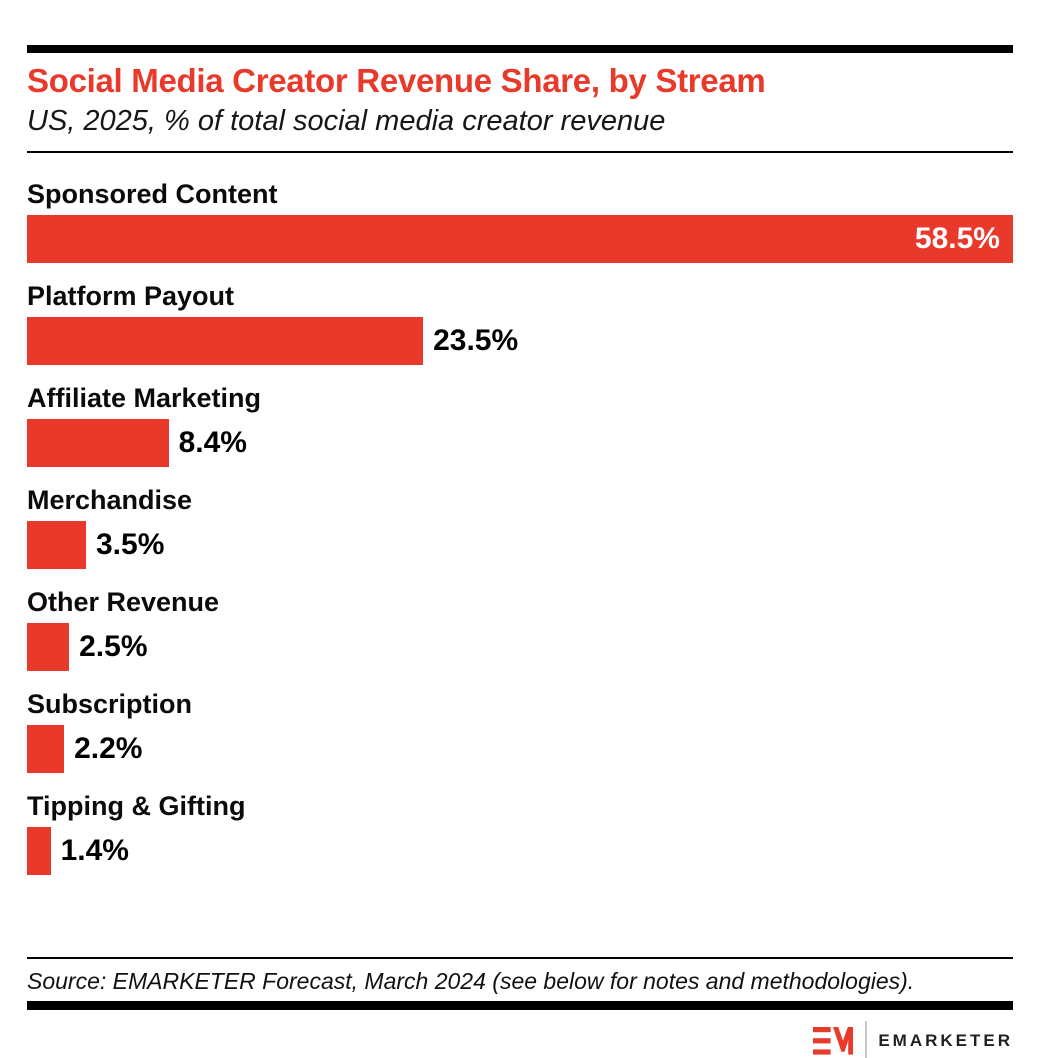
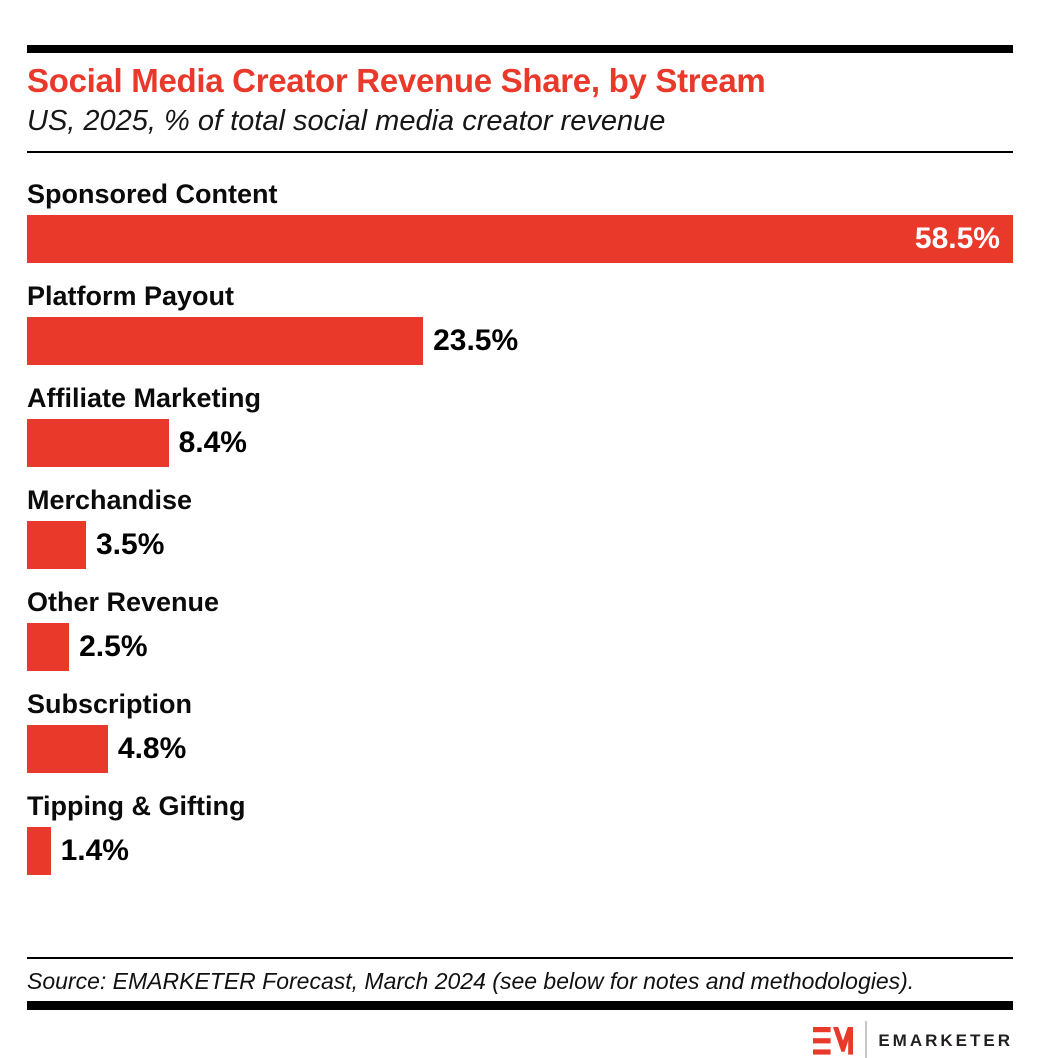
Subscription: 2.2% -> 4.8%
